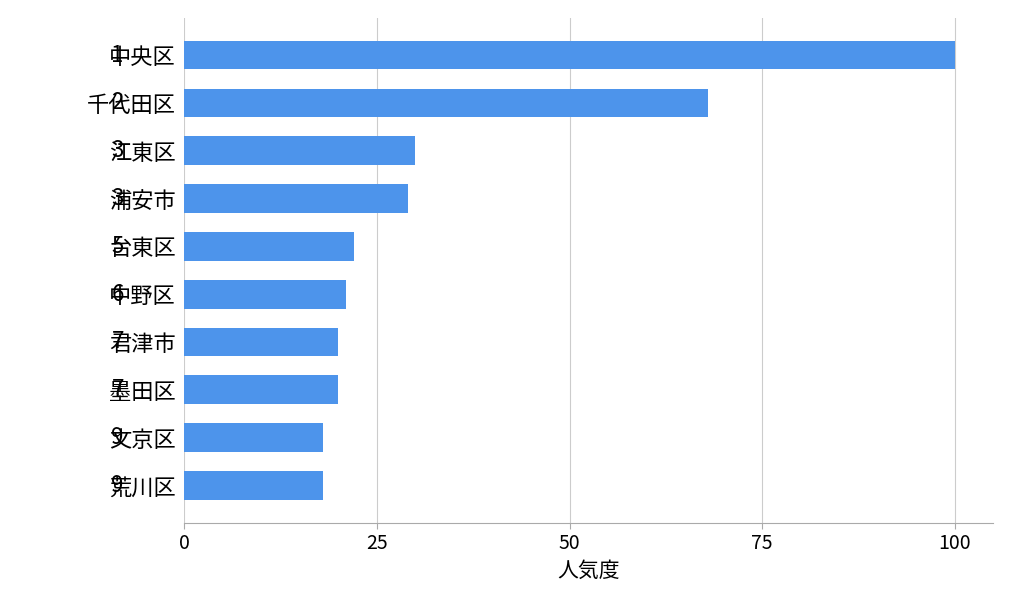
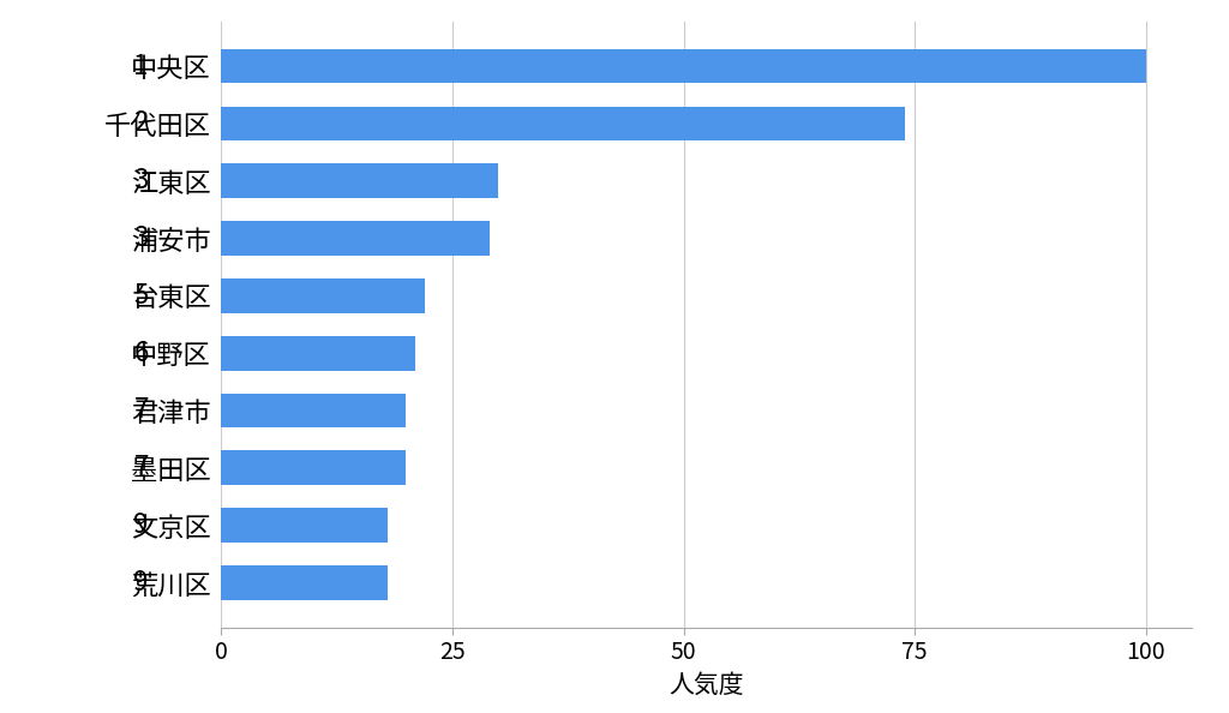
千代田区: 68 -> 74
